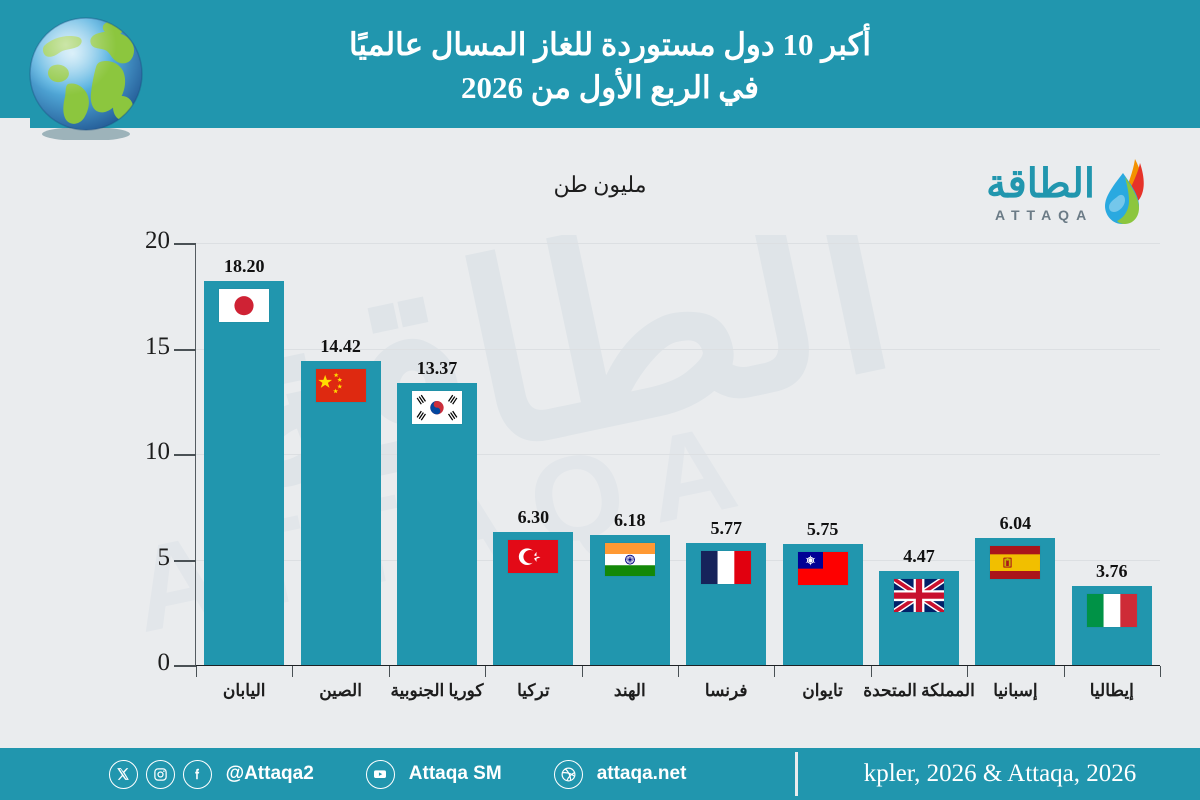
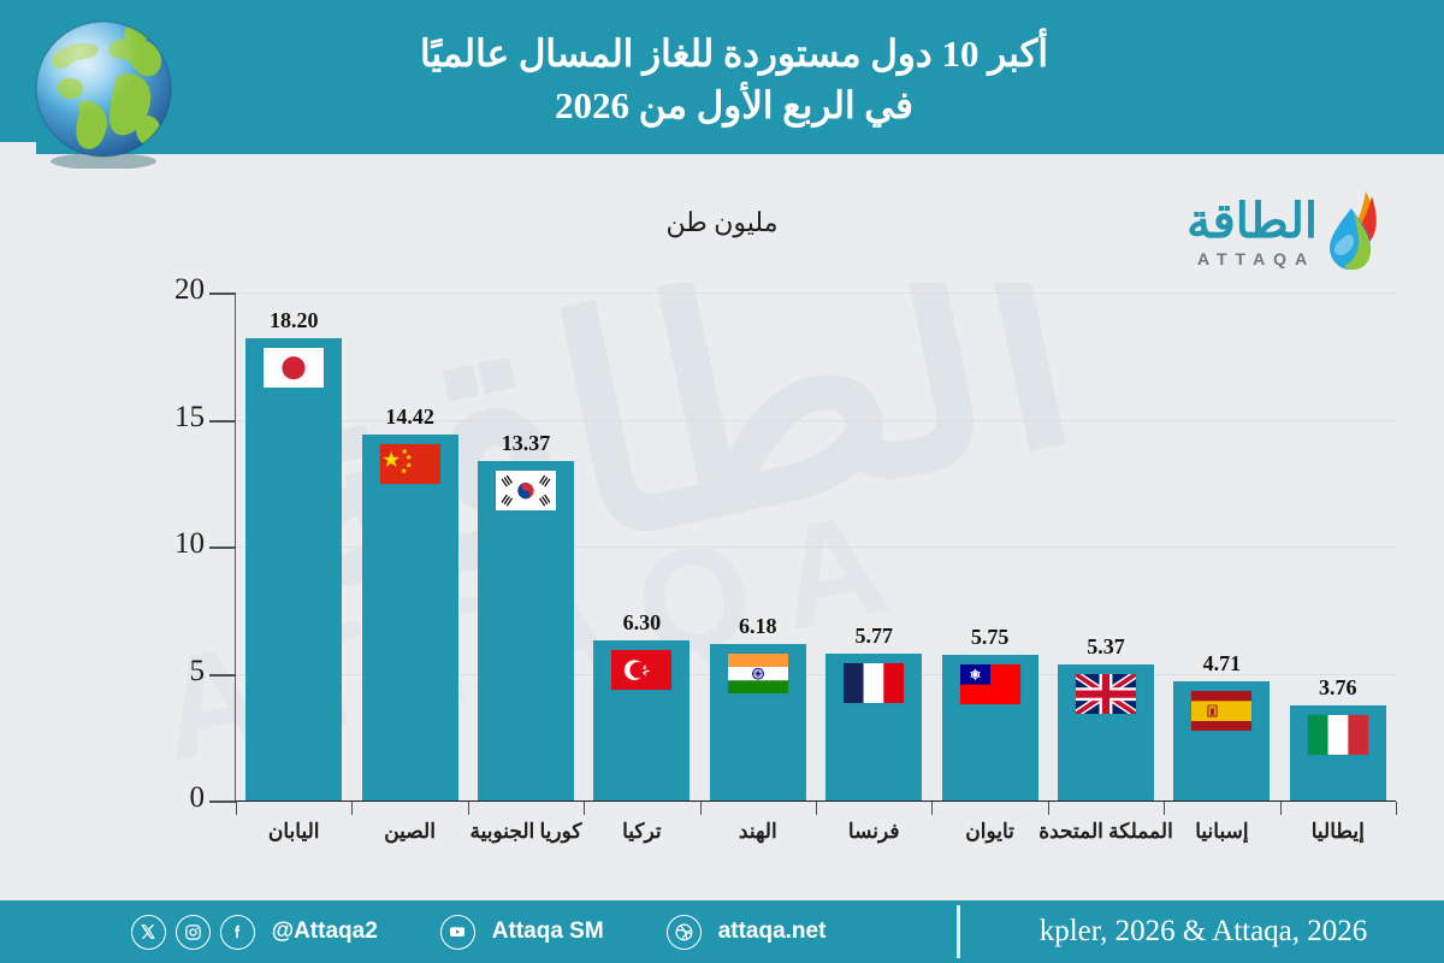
المملكة المتحدة: 4.47 -> 5.37
إسبانيا: 6.04 -> 4.71
